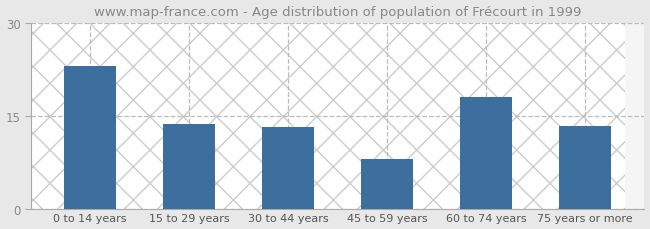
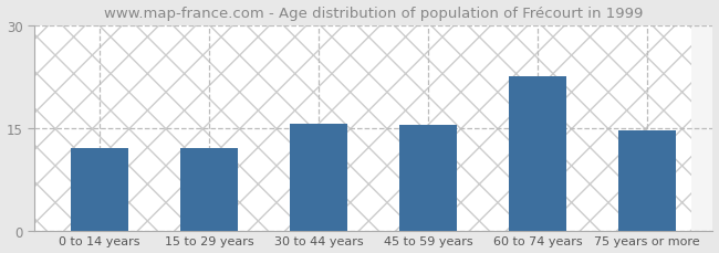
0 to 14 years: 23.0 -> 12.0
15 to 29 years: 13.6 -> 12.0
30 to 44 years: 13.2 -> 15.6
45 to 59 years: 8.0 -> 15.5
60 to 74 years: 18.0 -> 22.5
75 years or more: 13.4 -> 14.7
